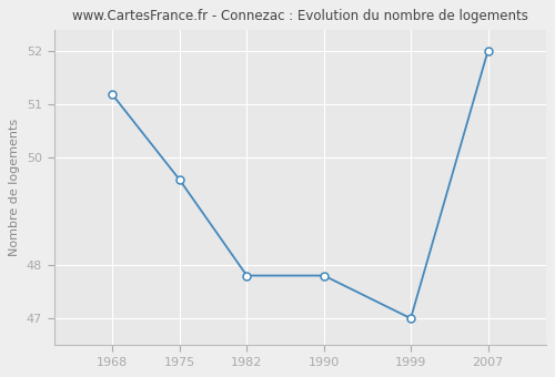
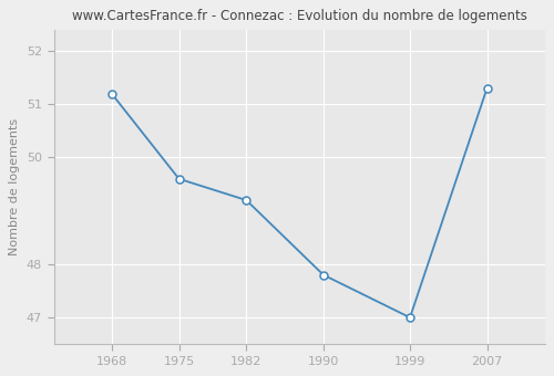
1982: 47.8 -> 49.2
2007: 52.0 -> 51.3
